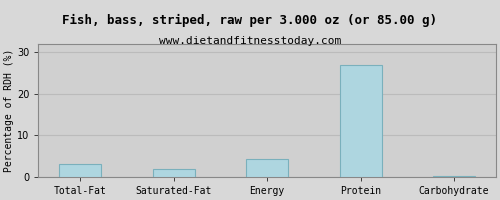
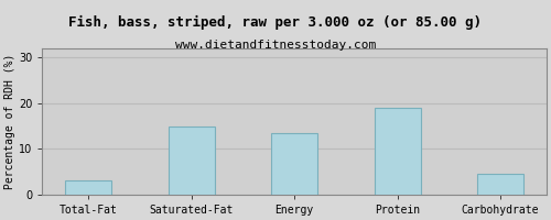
Saturated-Fat: 2.0 -> 15.0
Energy: 4.2 -> 13.5
Protein: 27.0 -> 19.0
Carbohydrate: 0.2 -> 4.5
